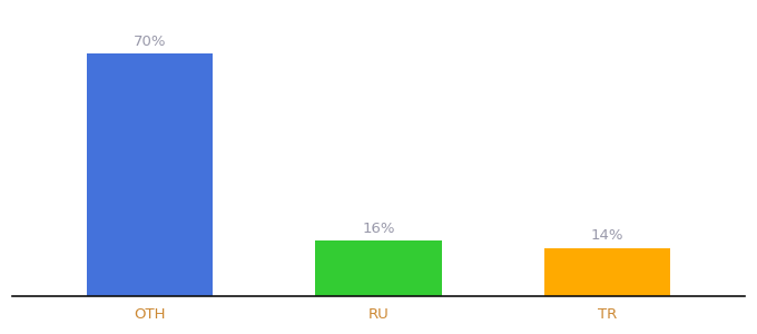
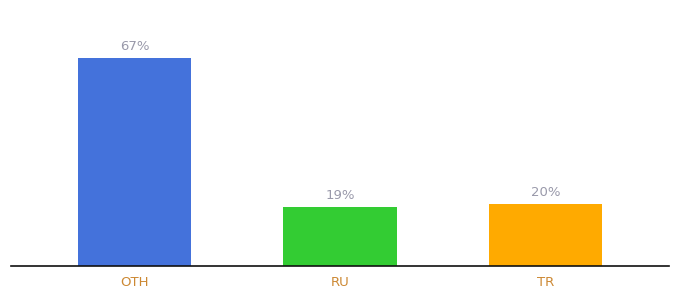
OTH: 70% -> 67%
RU: 16% -> 19%
TR: 14% -> 20%
